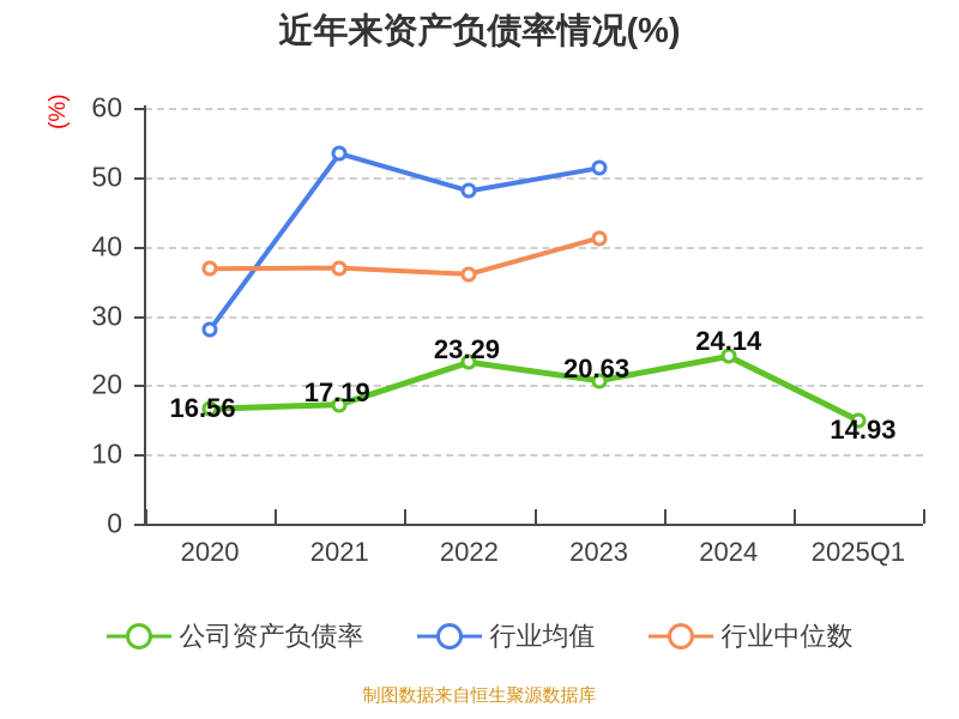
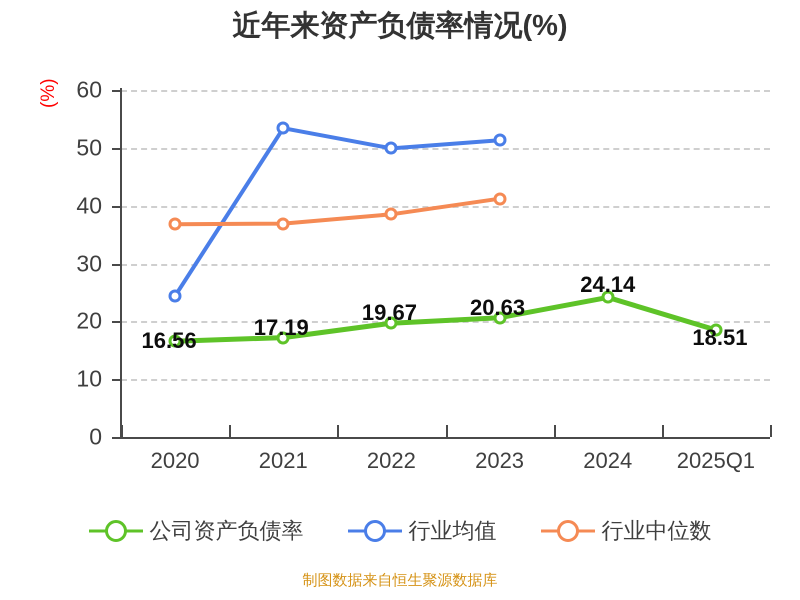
行业均值/2020: 28 -> 24
公司资产负债率/2022: 23.29 -> 19.67
行业均值/2022: 48 -> 50
行业中位数/2022: 36 -> 38
公司资产负债率/2025Q1: 14.93 -> 18.51
